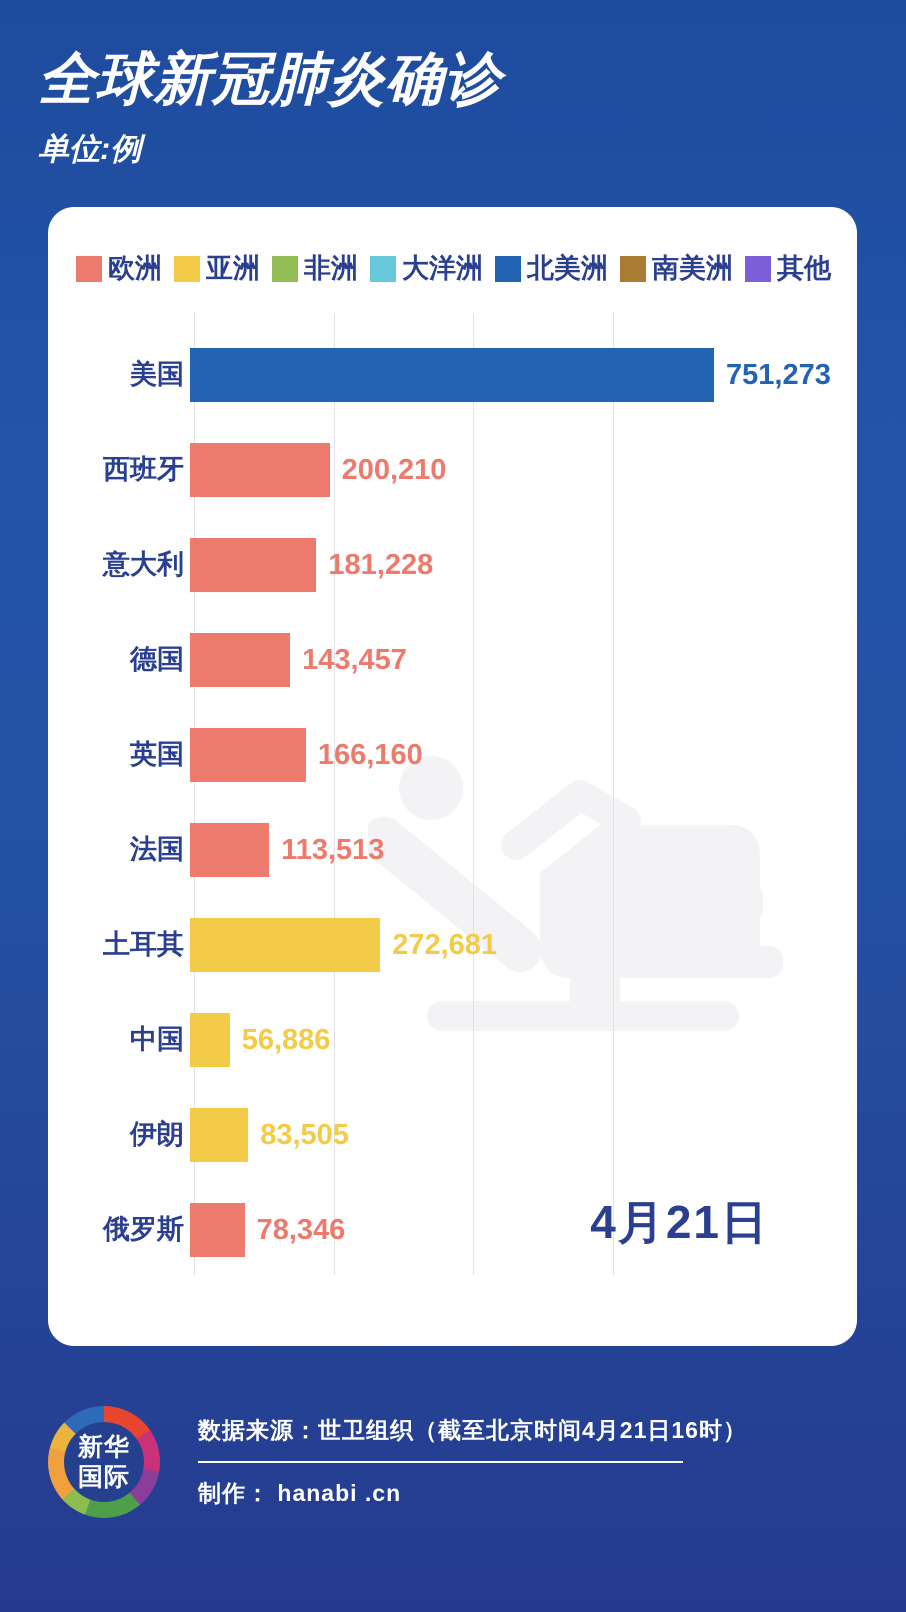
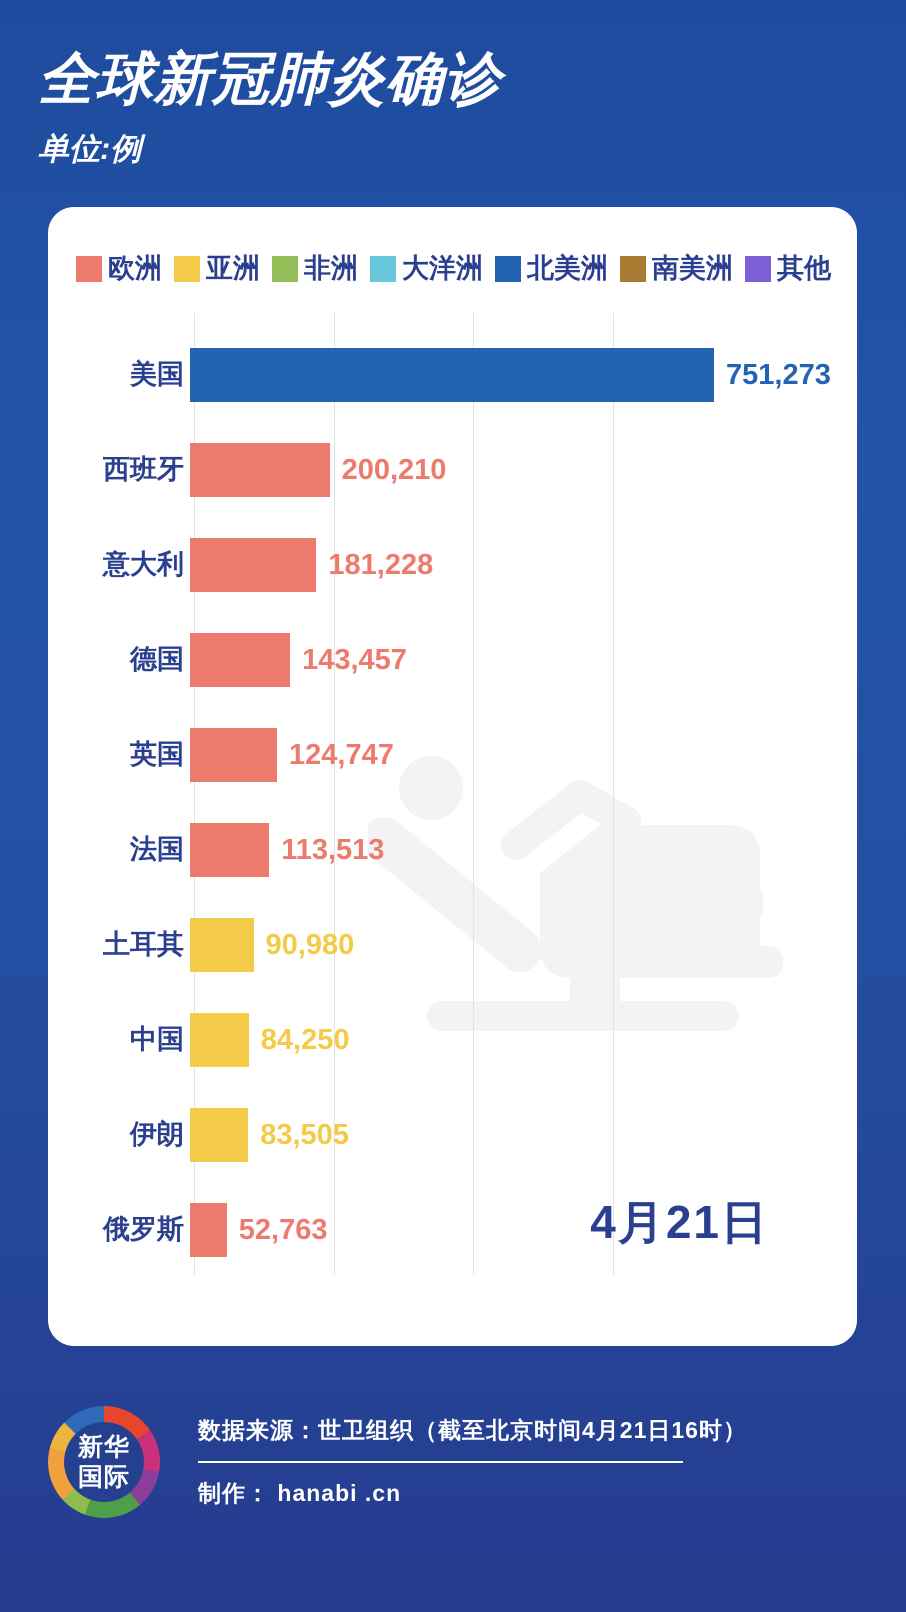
英国: 166,160 -> 124,747
土耳其: 272,681 -> 90,980
中国: 56,886 -> 84,250
俄罗斯: 78,346 -> 52,763
